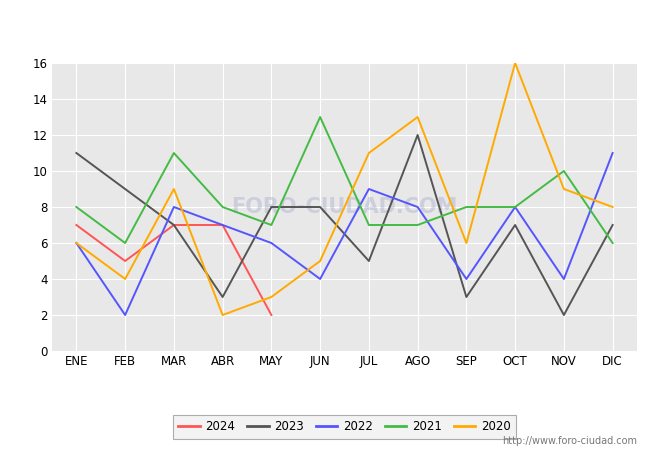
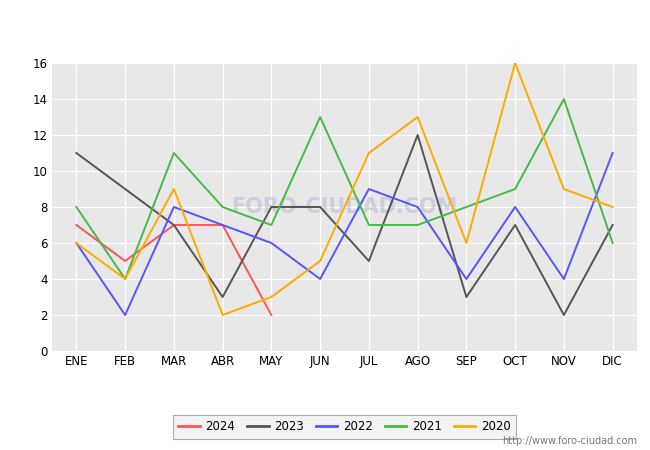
2021/FEB: 6 -> 4
2021/OCT: 8 -> 9
2021/NOV: 10 -> 14
